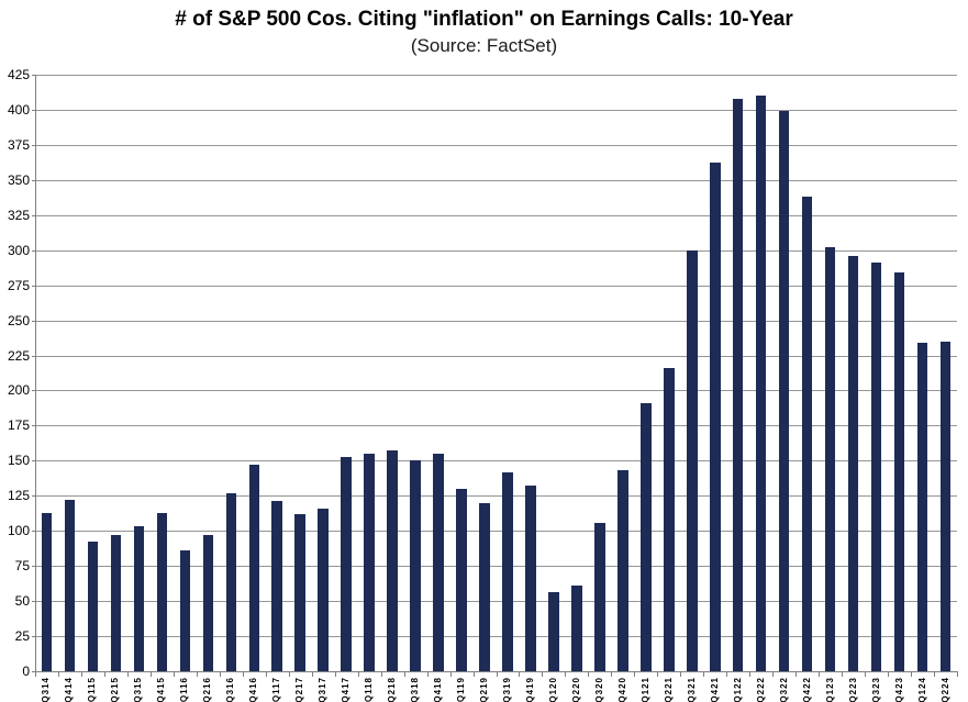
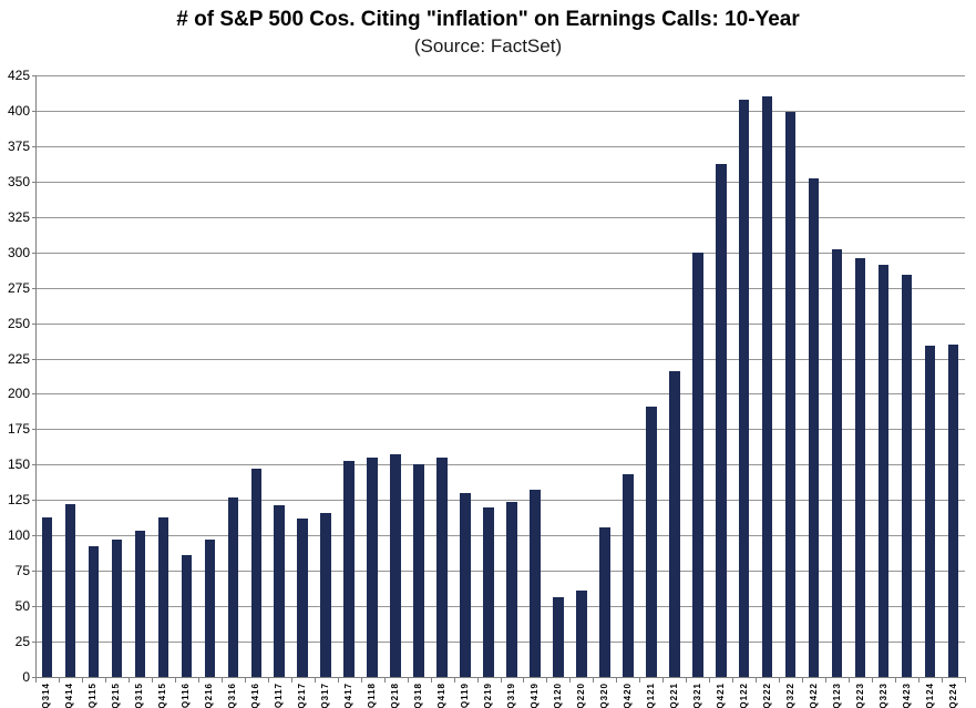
Q319: 142 -> 124
Q422: 338 -> 352
